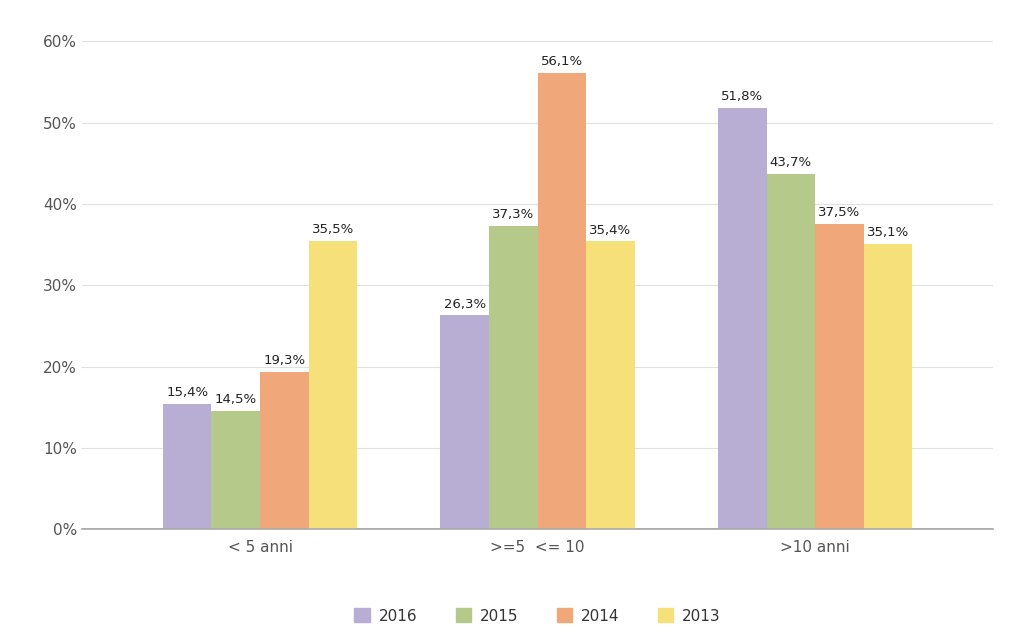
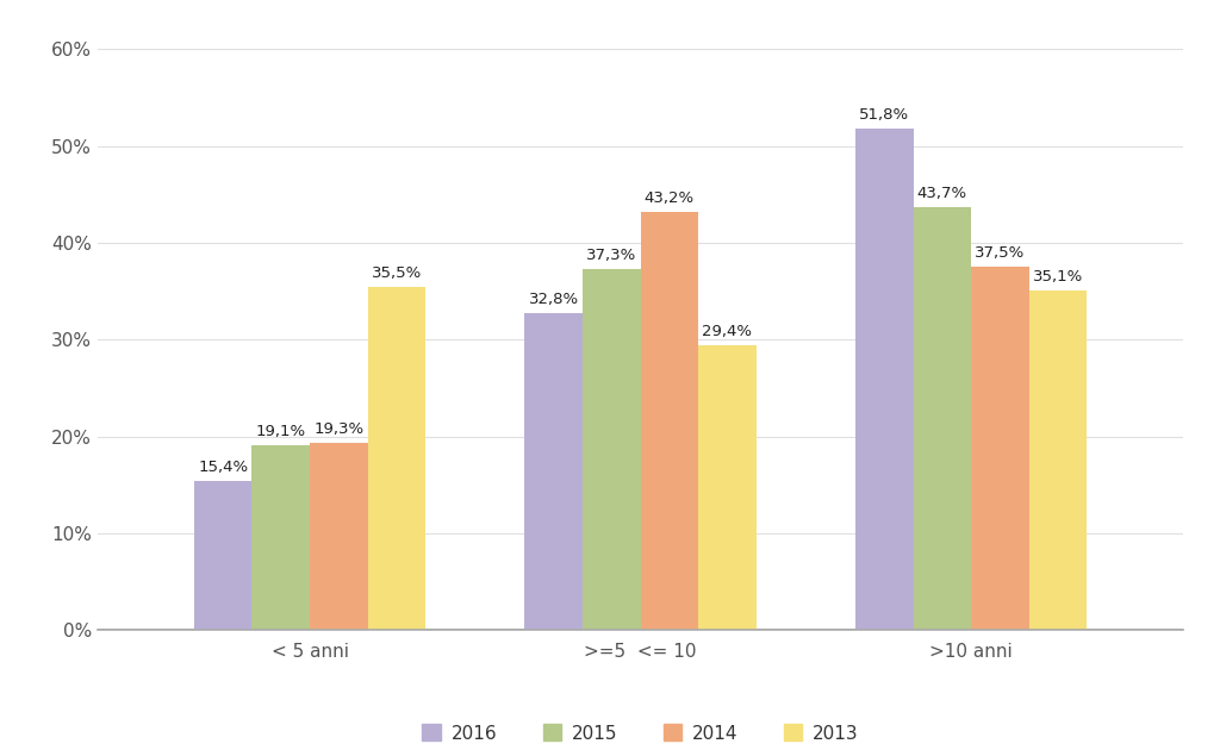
2015/< 5 anni: 14,5% -> 19,1%
2016/>=5 <= 10: 26,3% -> 32,8%
2014/>=5 <= 10: 56,1% -> 43,2%
2013/>=5 <= 10: 35,4% -> 29,4%
